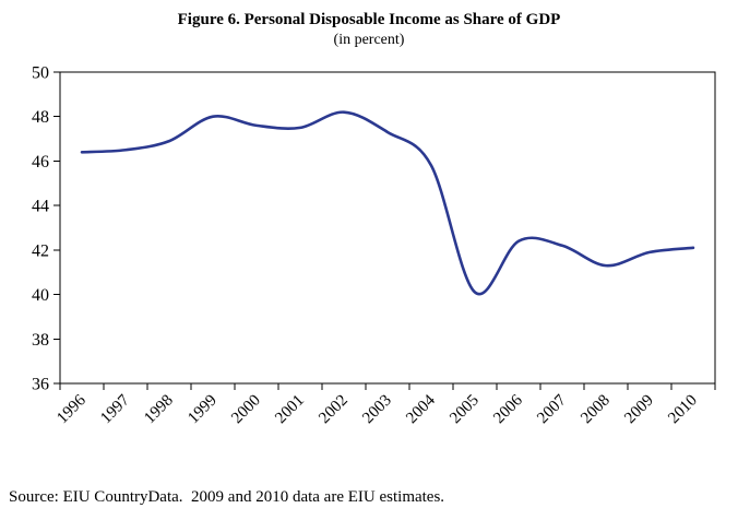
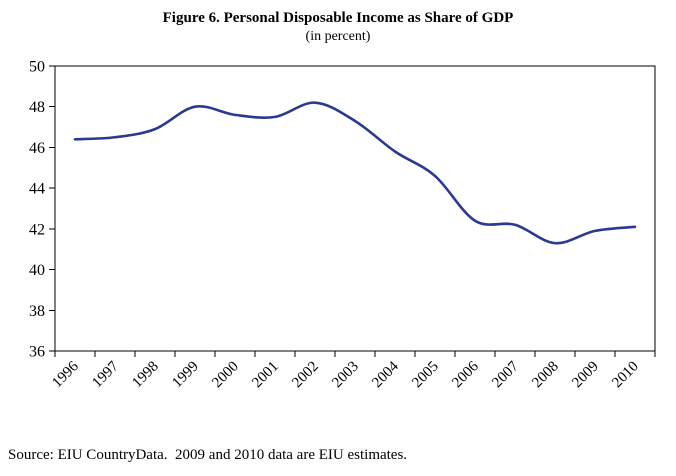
2005: 40.1 -> 44.6
